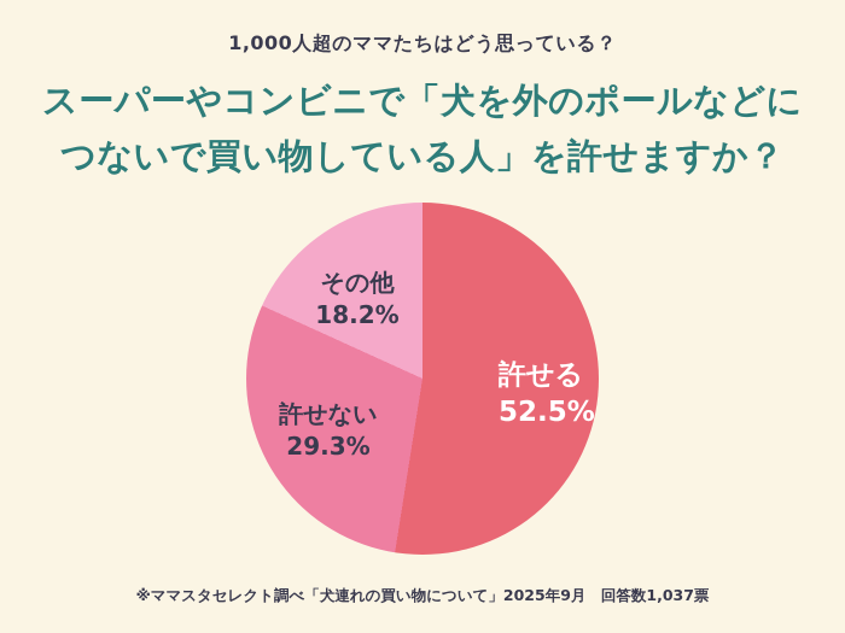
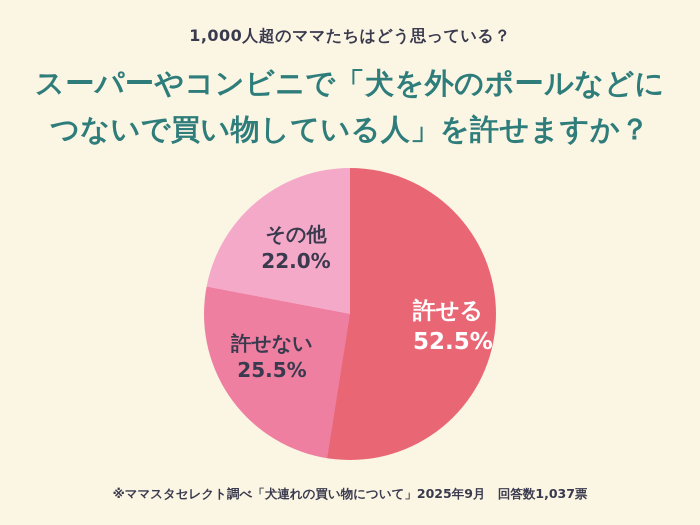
許せない: 29.3% -> 25.5%
その他: 18.2% -> 22.0%
